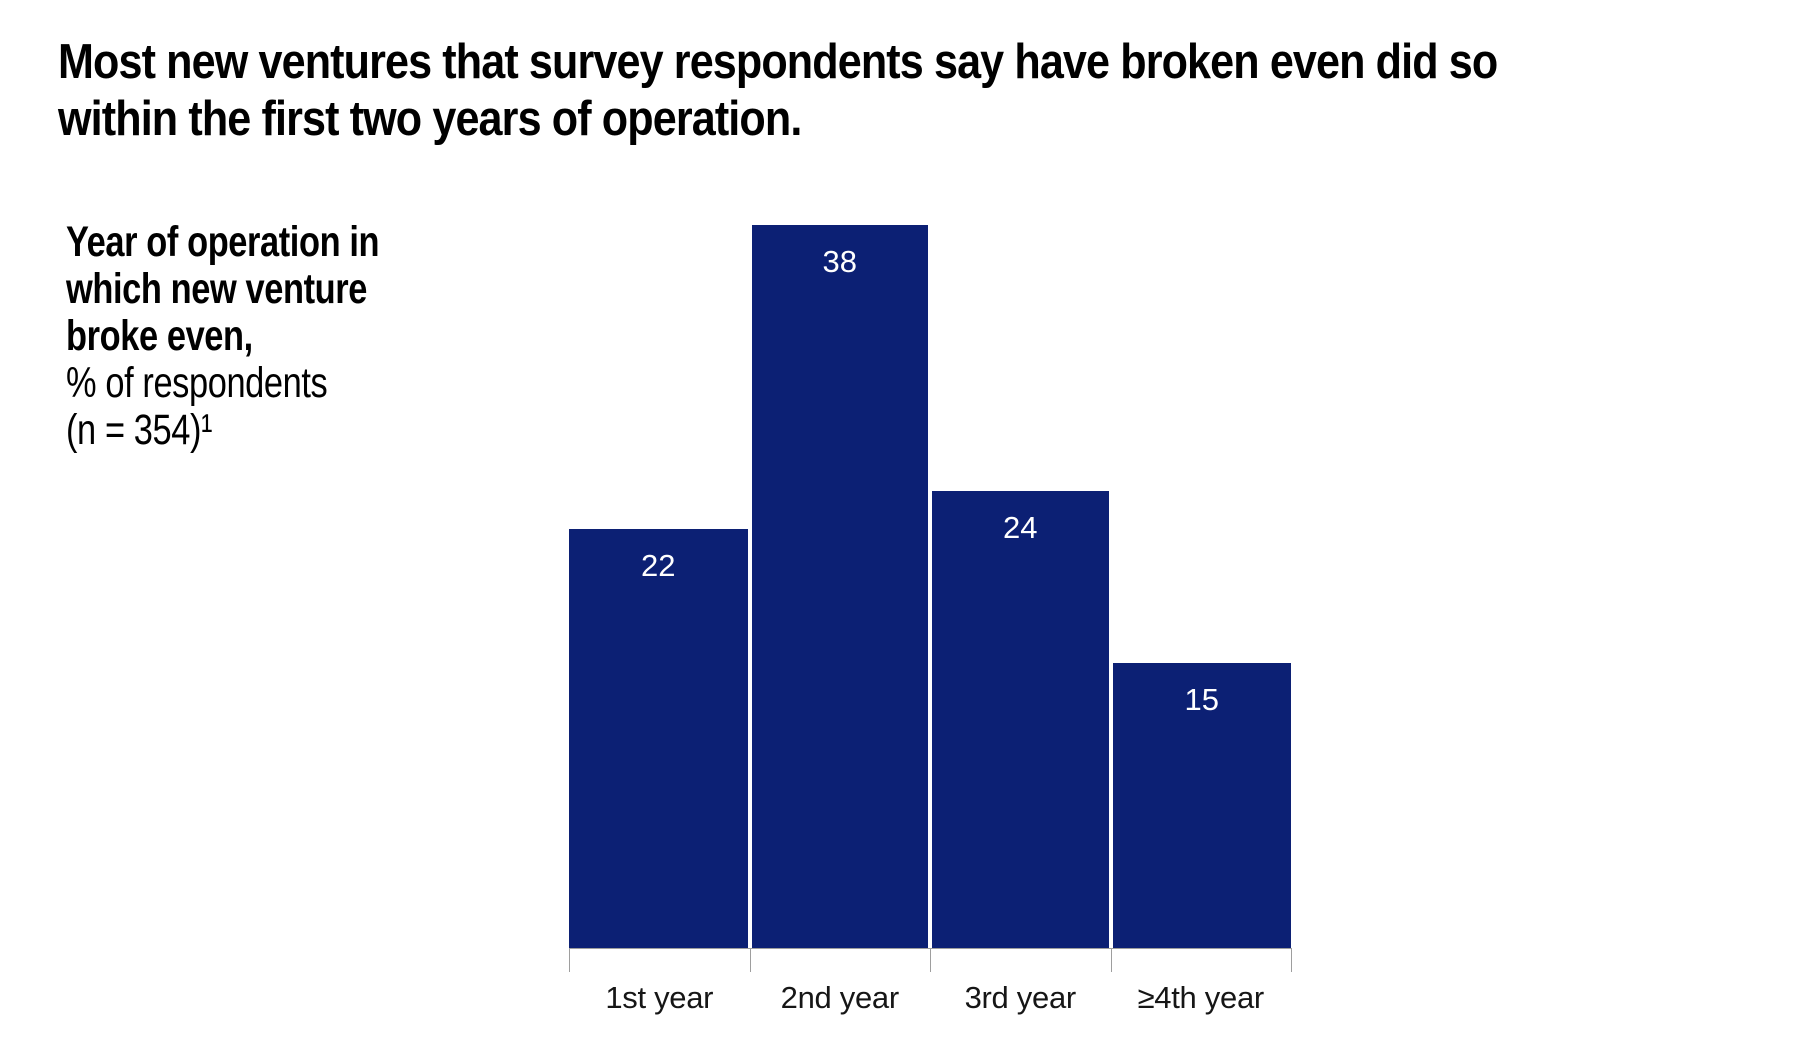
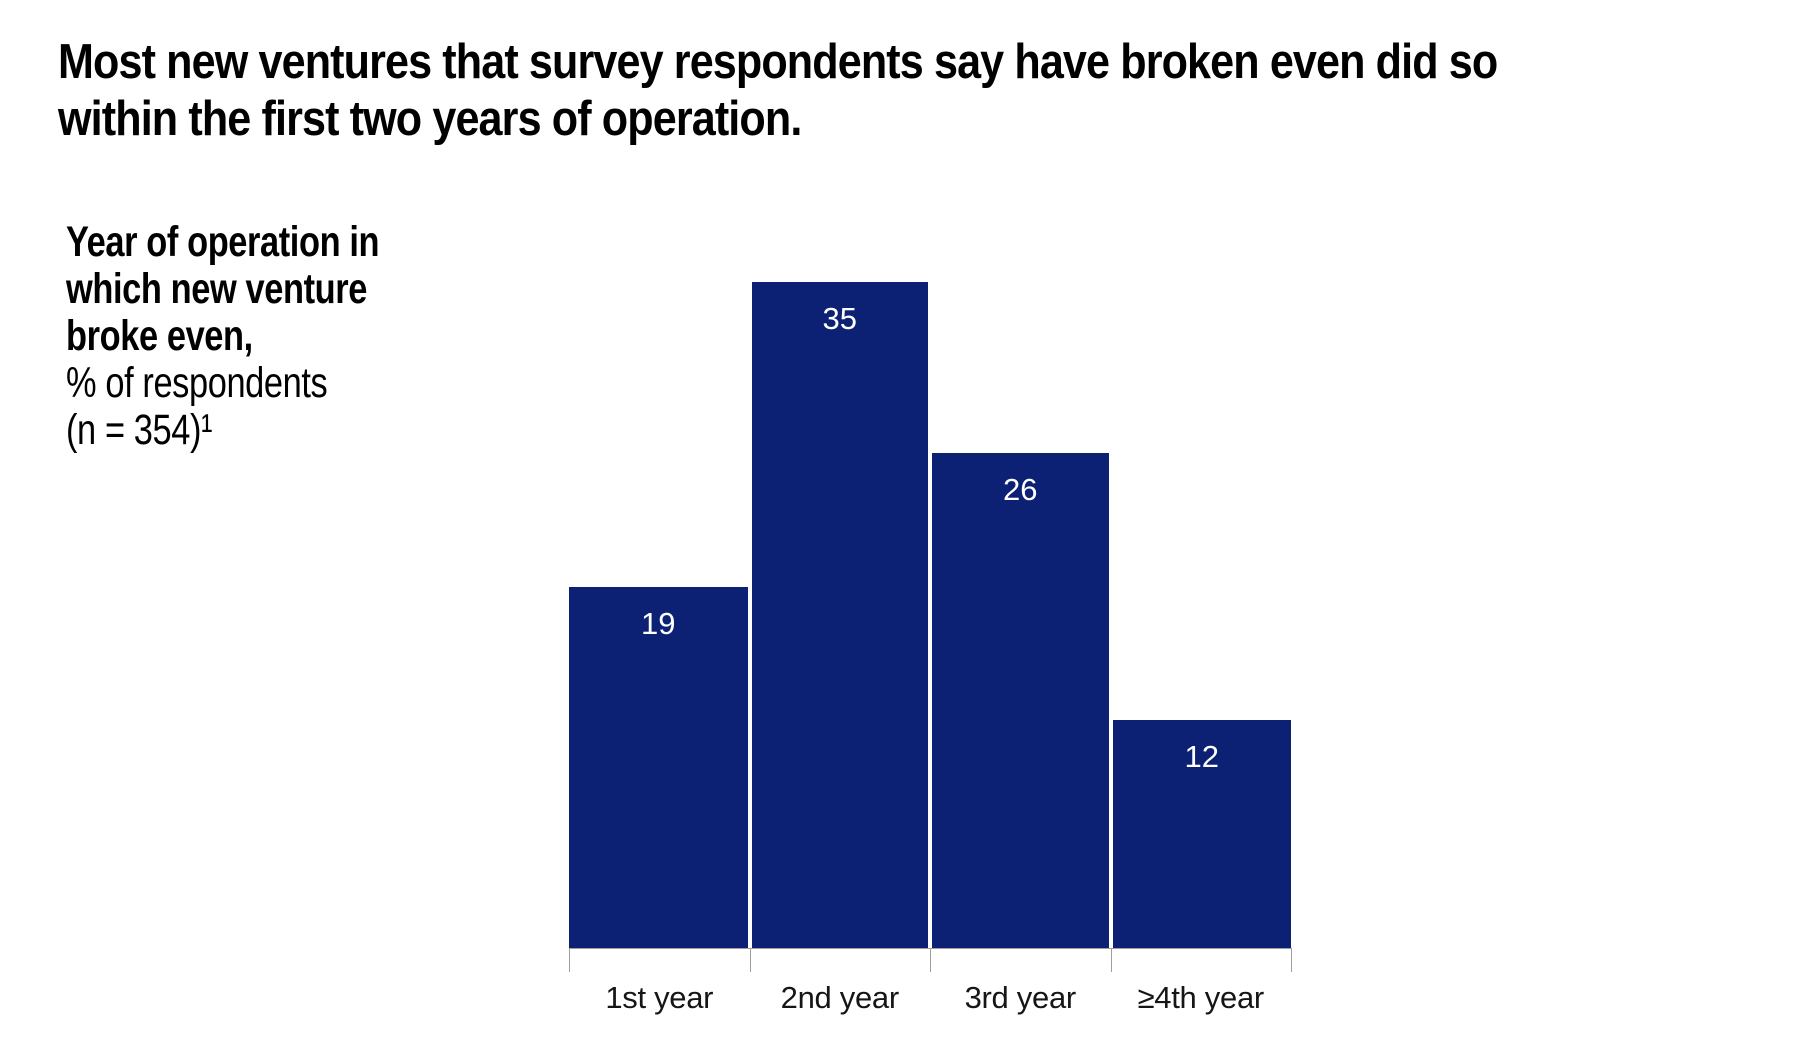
1st year: 22 -> 19
2nd year: 38 -> 35
3rd year: 24 -> 26
≥4th year: 15 -> 12
